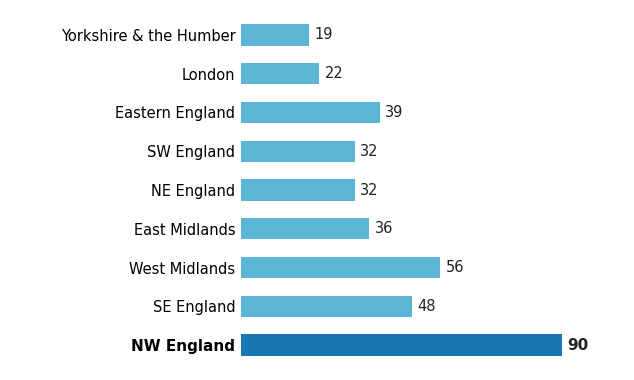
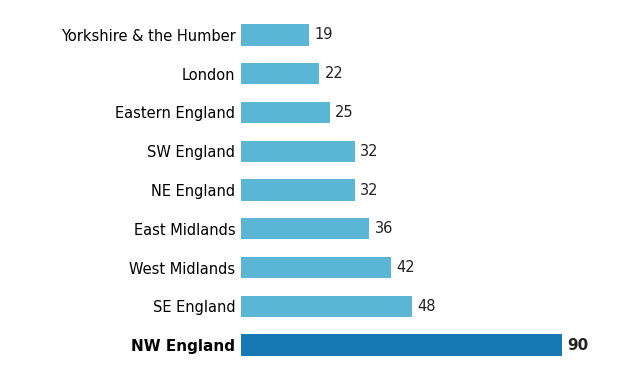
Eastern England: 39 -> 25
West Midlands: 56 -> 42
